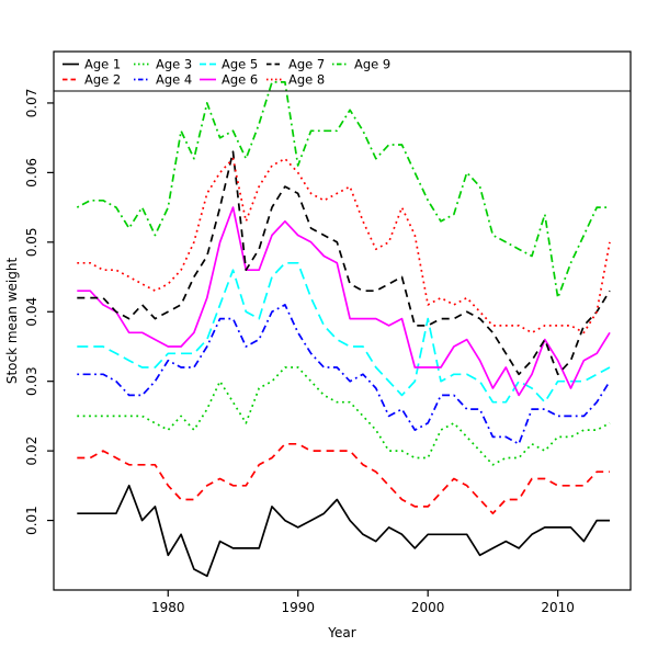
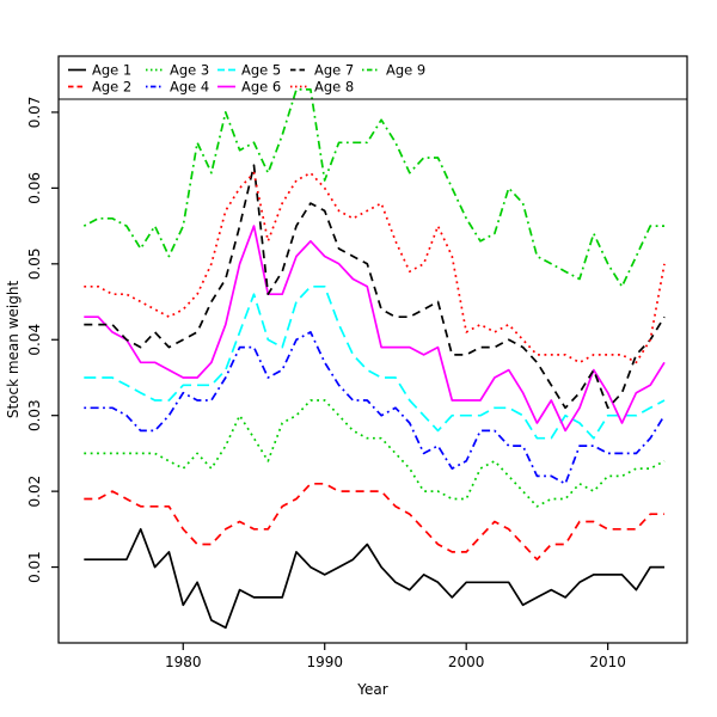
Age 5/2000: 0.039 -> 0.030
Age 9/2010: 0.042 -> 0.050
